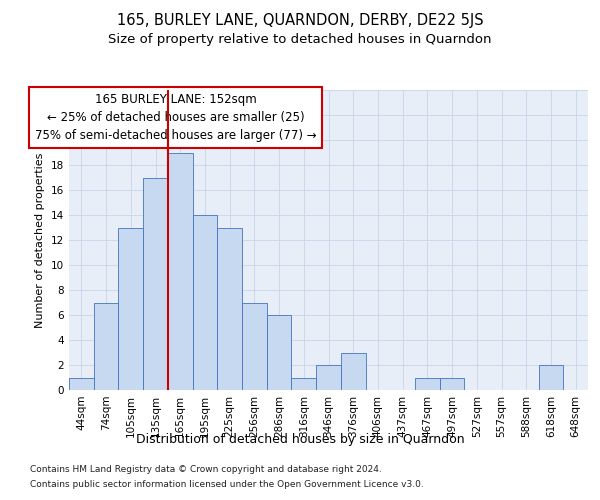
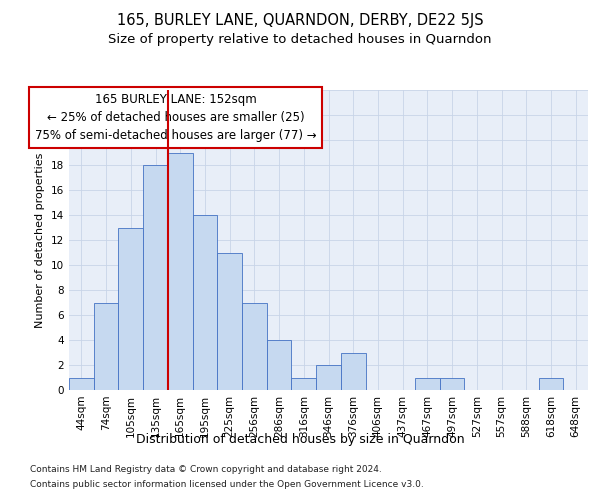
135sqm: 17 -> 18
225sqm: 13 -> 11
286sqm: 6 -> 4
618sqm: 2 -> 1
